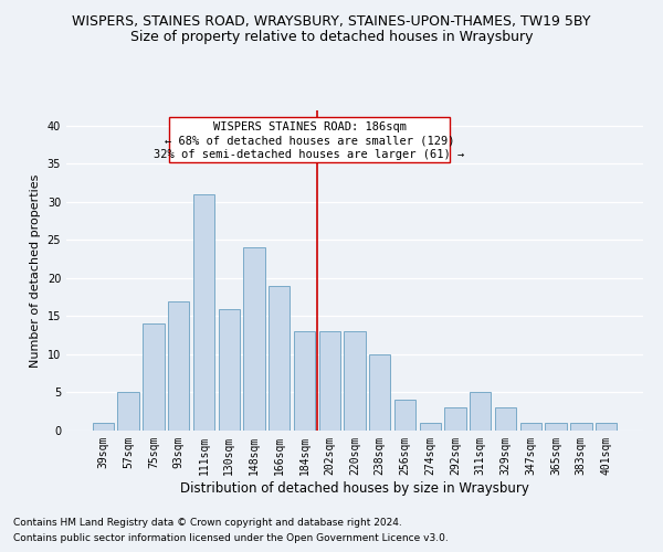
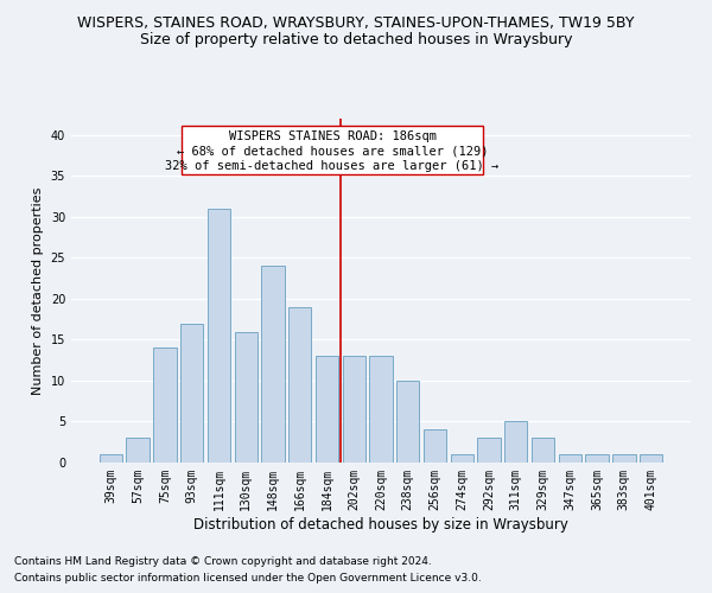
57sqm: 5 -> 3
